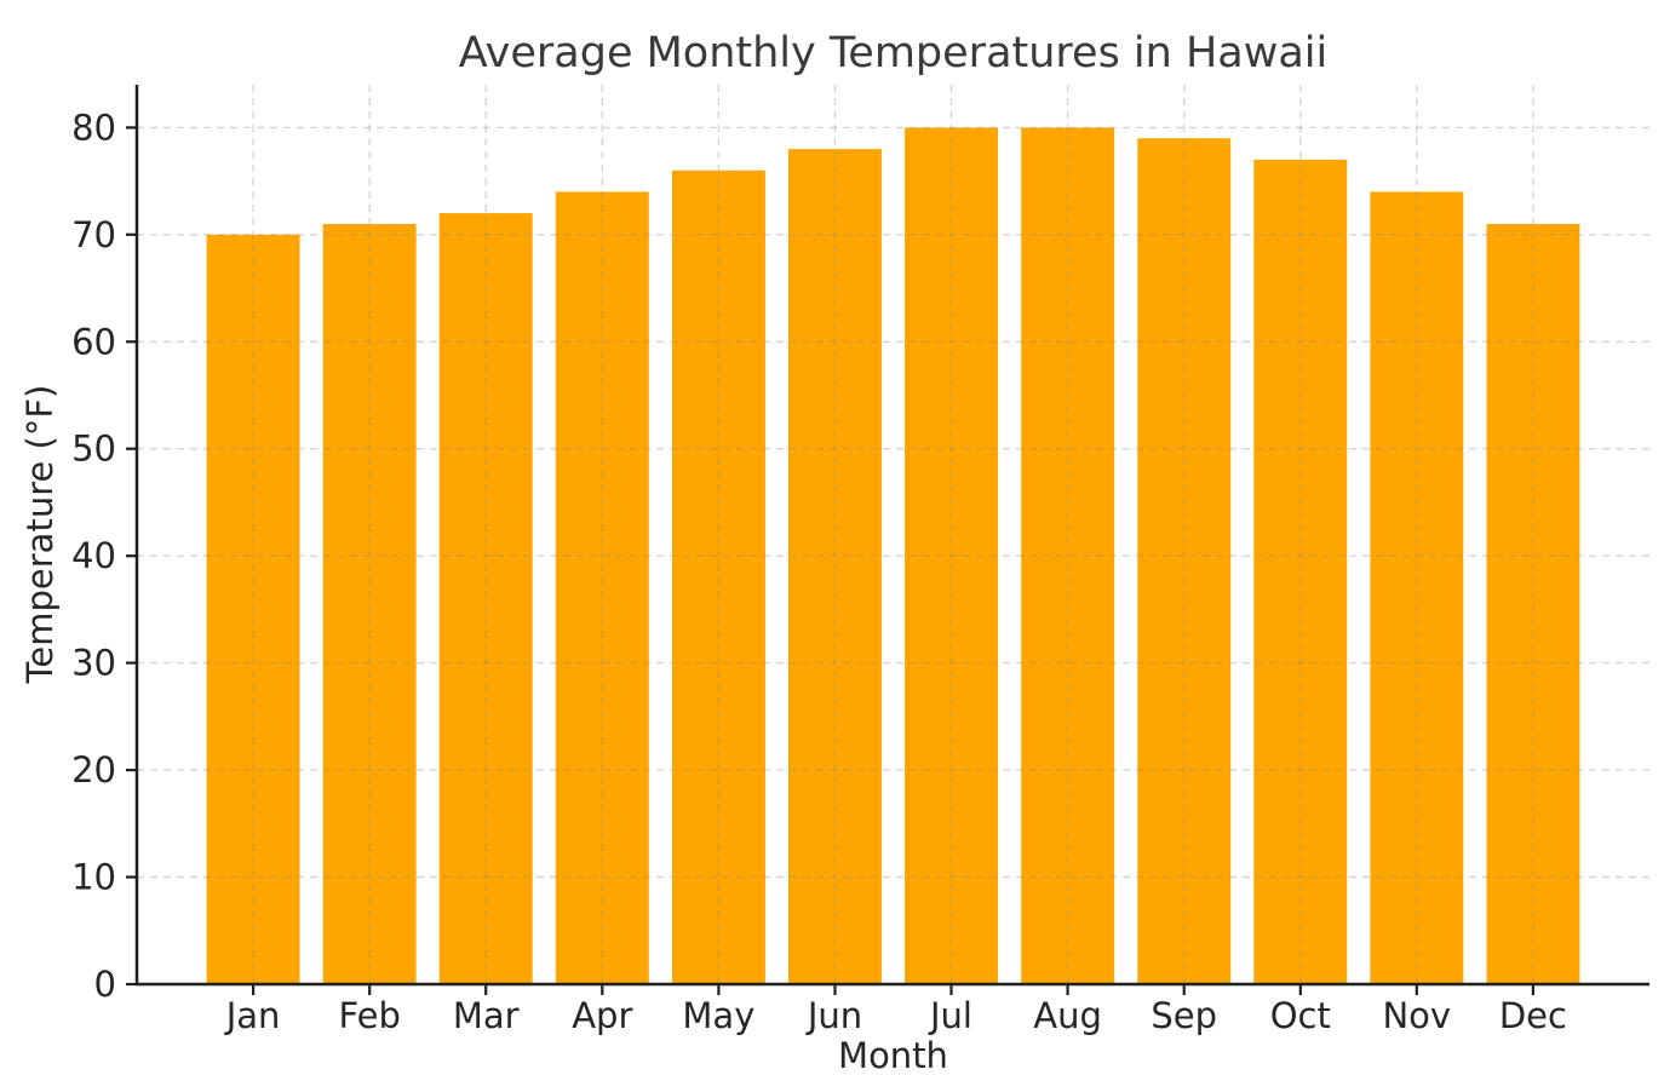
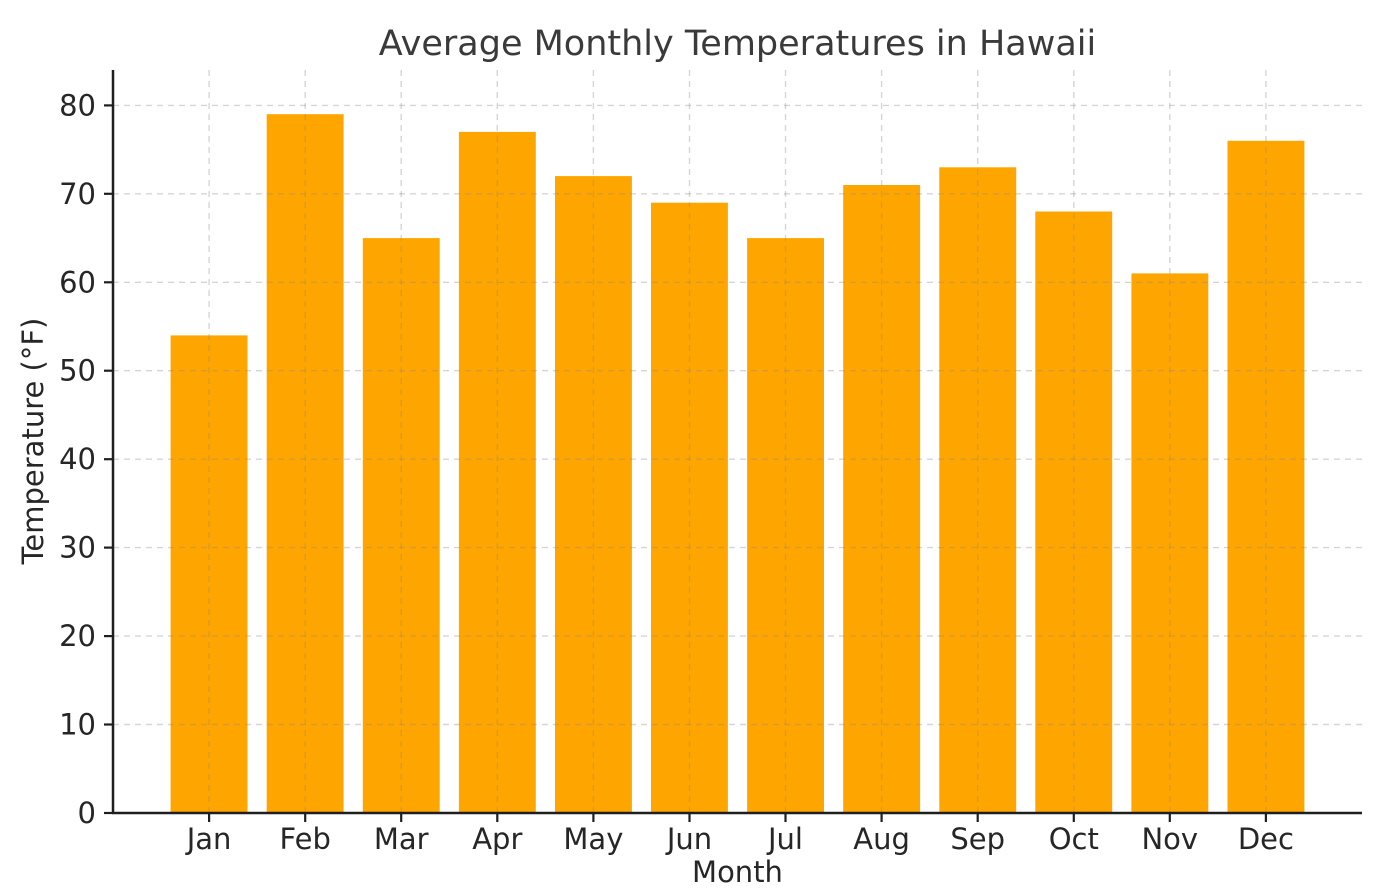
Jan: 70 -> 54
Feb: 71 -> 79
Mar: 72 -> 65
Apr: 74 -> 77
May: 76 -> 72
Jun: 78 -> 69
Jul: 80 -> 65
Aug: 80 -> 71
Sep: 79 -> 73
Oct: 77 -> 68
Nov: 74 -> 61
Dec: 71 -> 76
